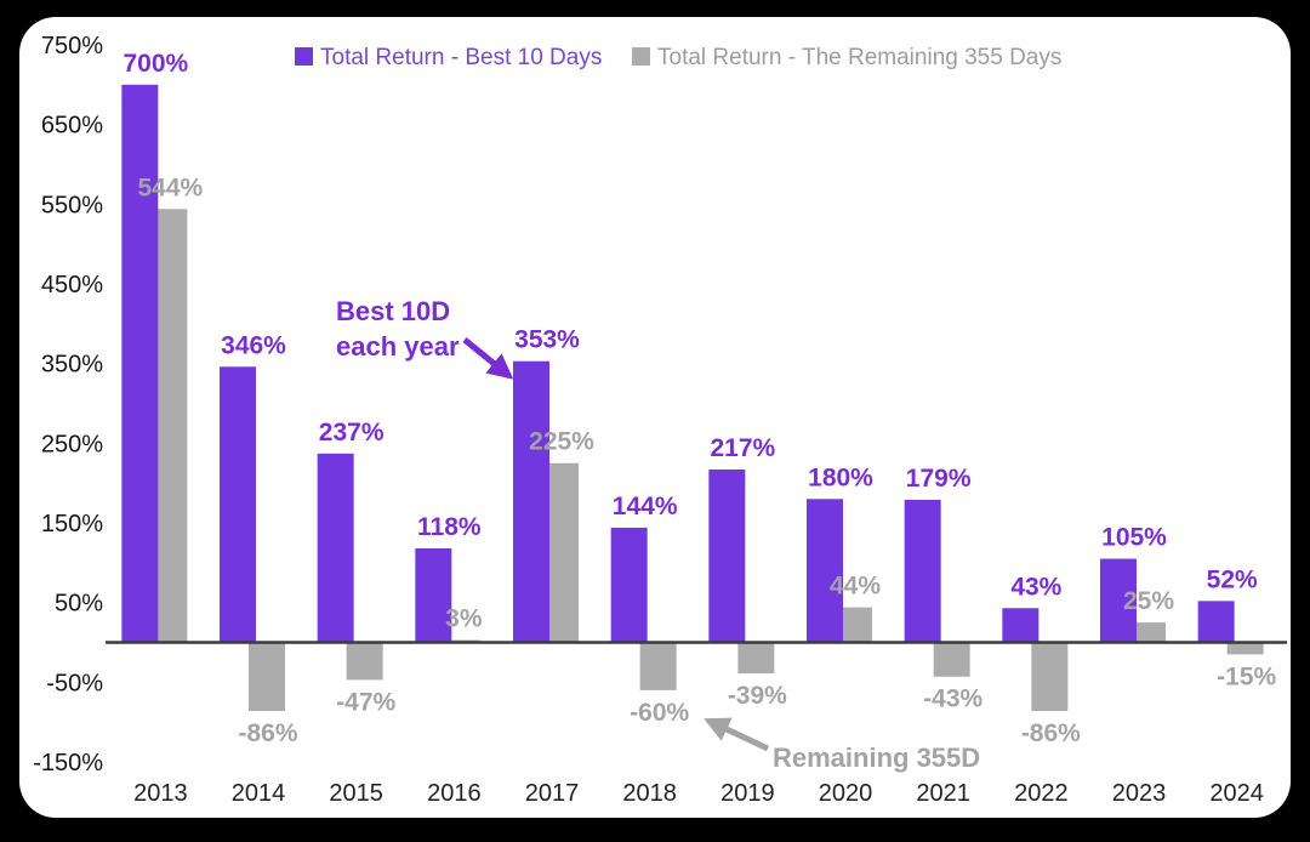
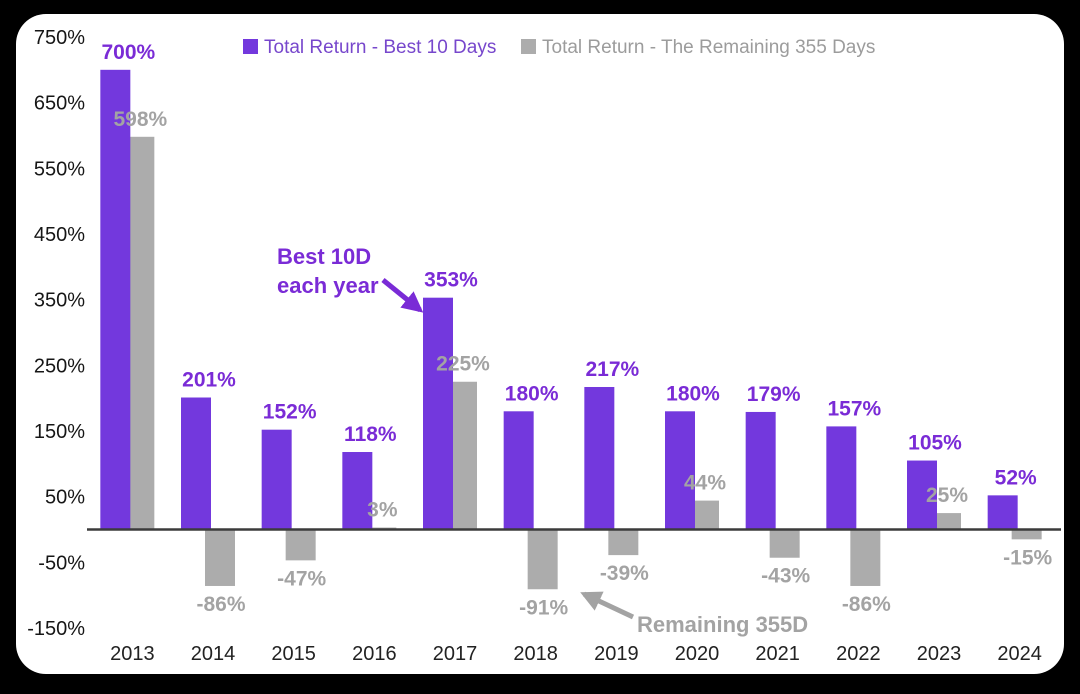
Total Return - The Remaining 355 Days/2013: 544% -> 598%
Total Return - Best 10 Days/2014: 346% -> 201%
Total Return - Best 10 Days/2015: 237% -> 152%
Total Return - Best 10 Days/2018: 144% -> 180%
Total Return - The Remaining 355 Days/2018: -60% -> -91%
Total Return - Best 10 Days/2022: 43% -> 157%
